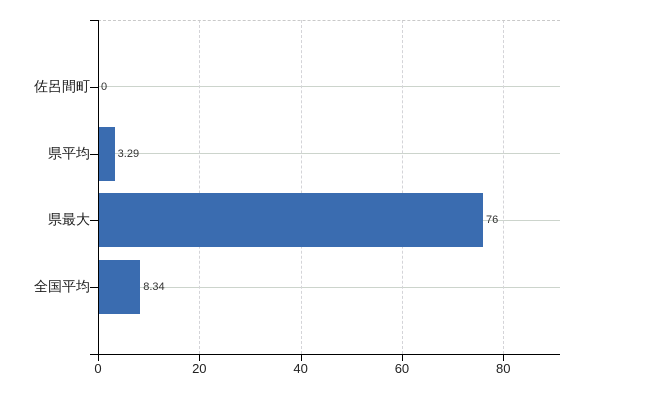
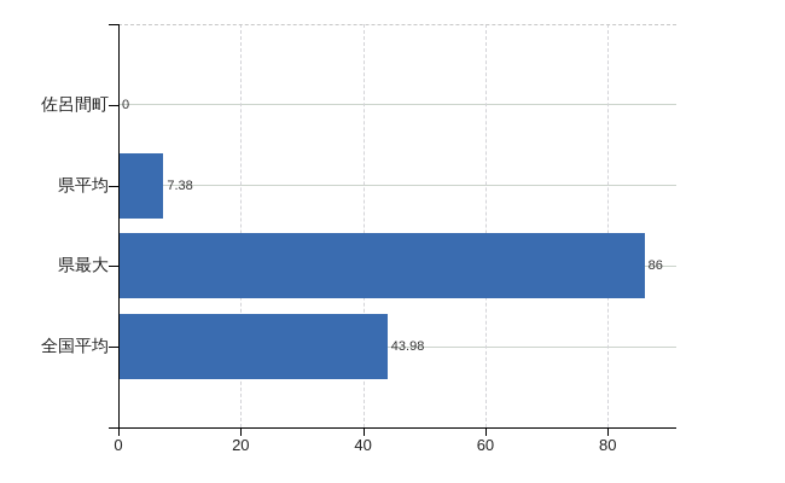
県平均: 3.29 -> 7.38
県最大: 76 -> 86
全国平均: 8.34 -> 43.98
